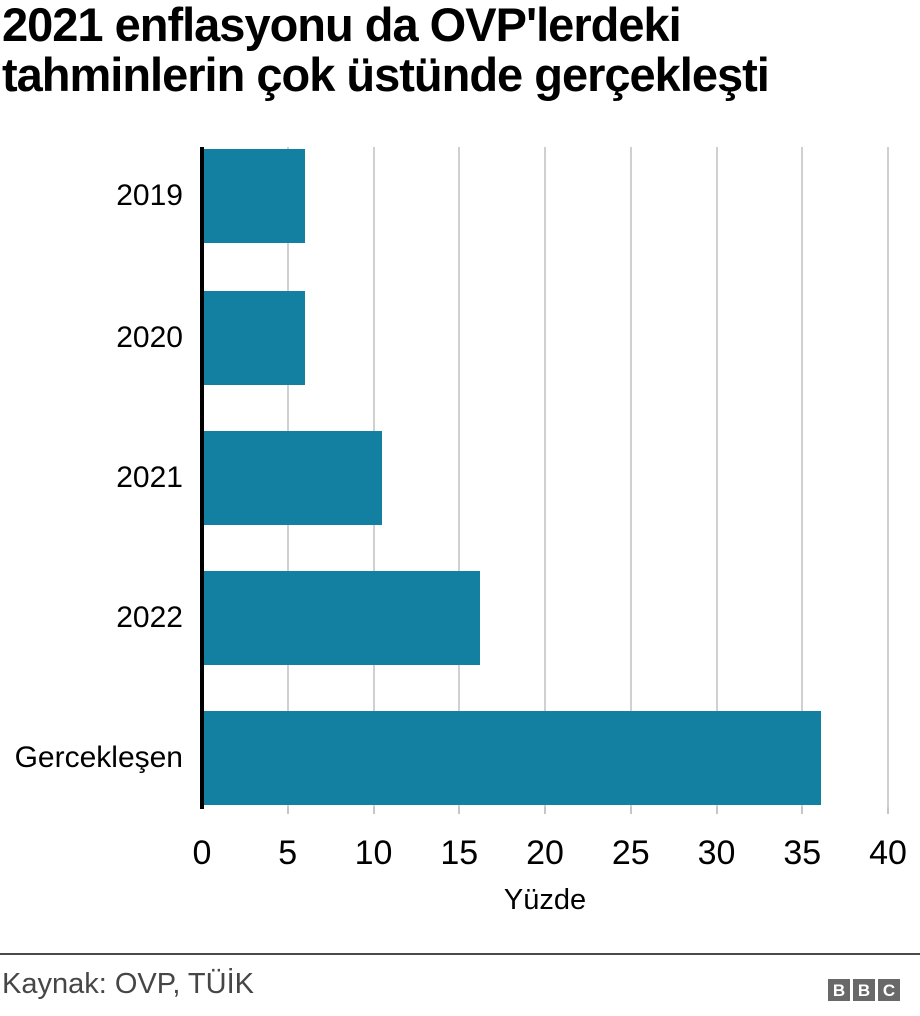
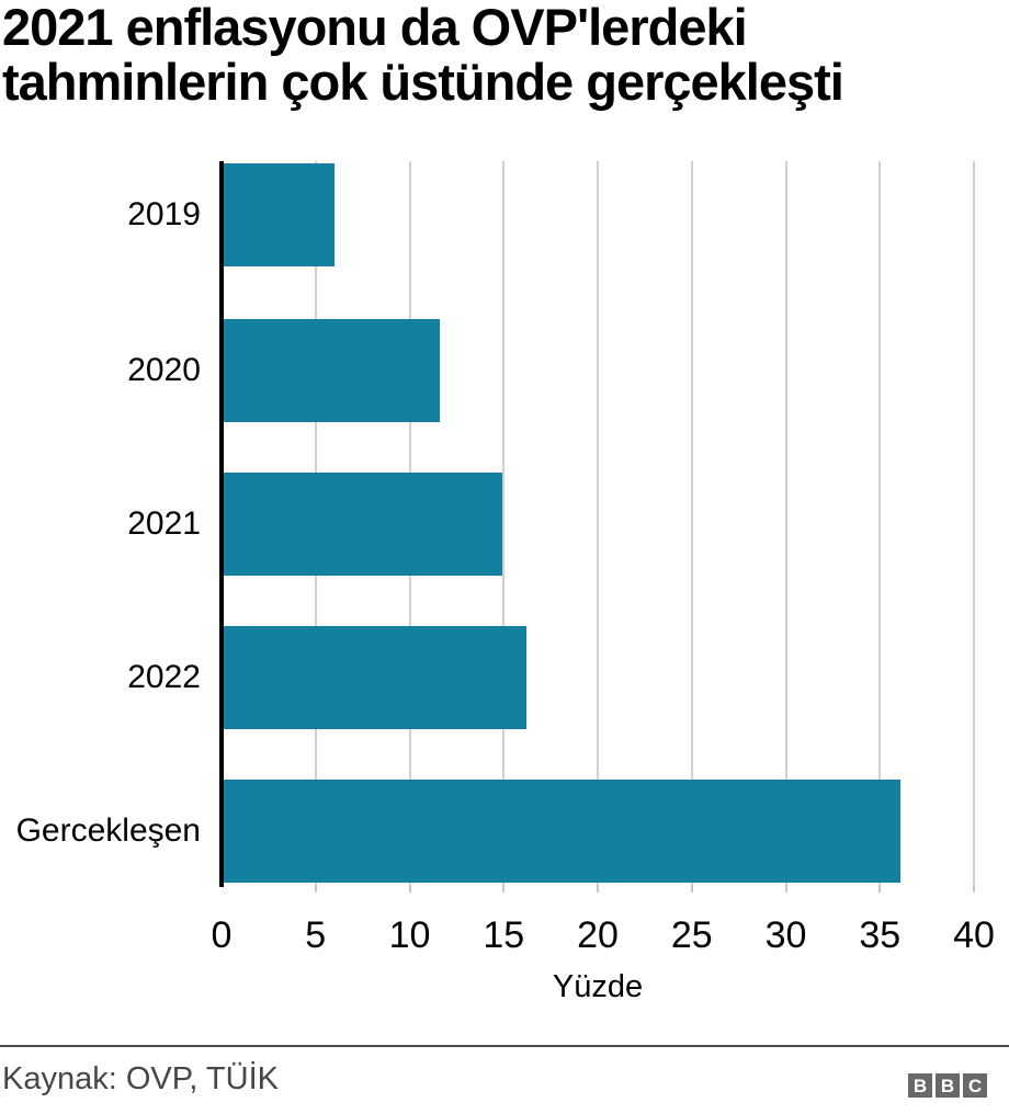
2020: 6.0 -> 11.6
2021: 10.5 -> 14.9
